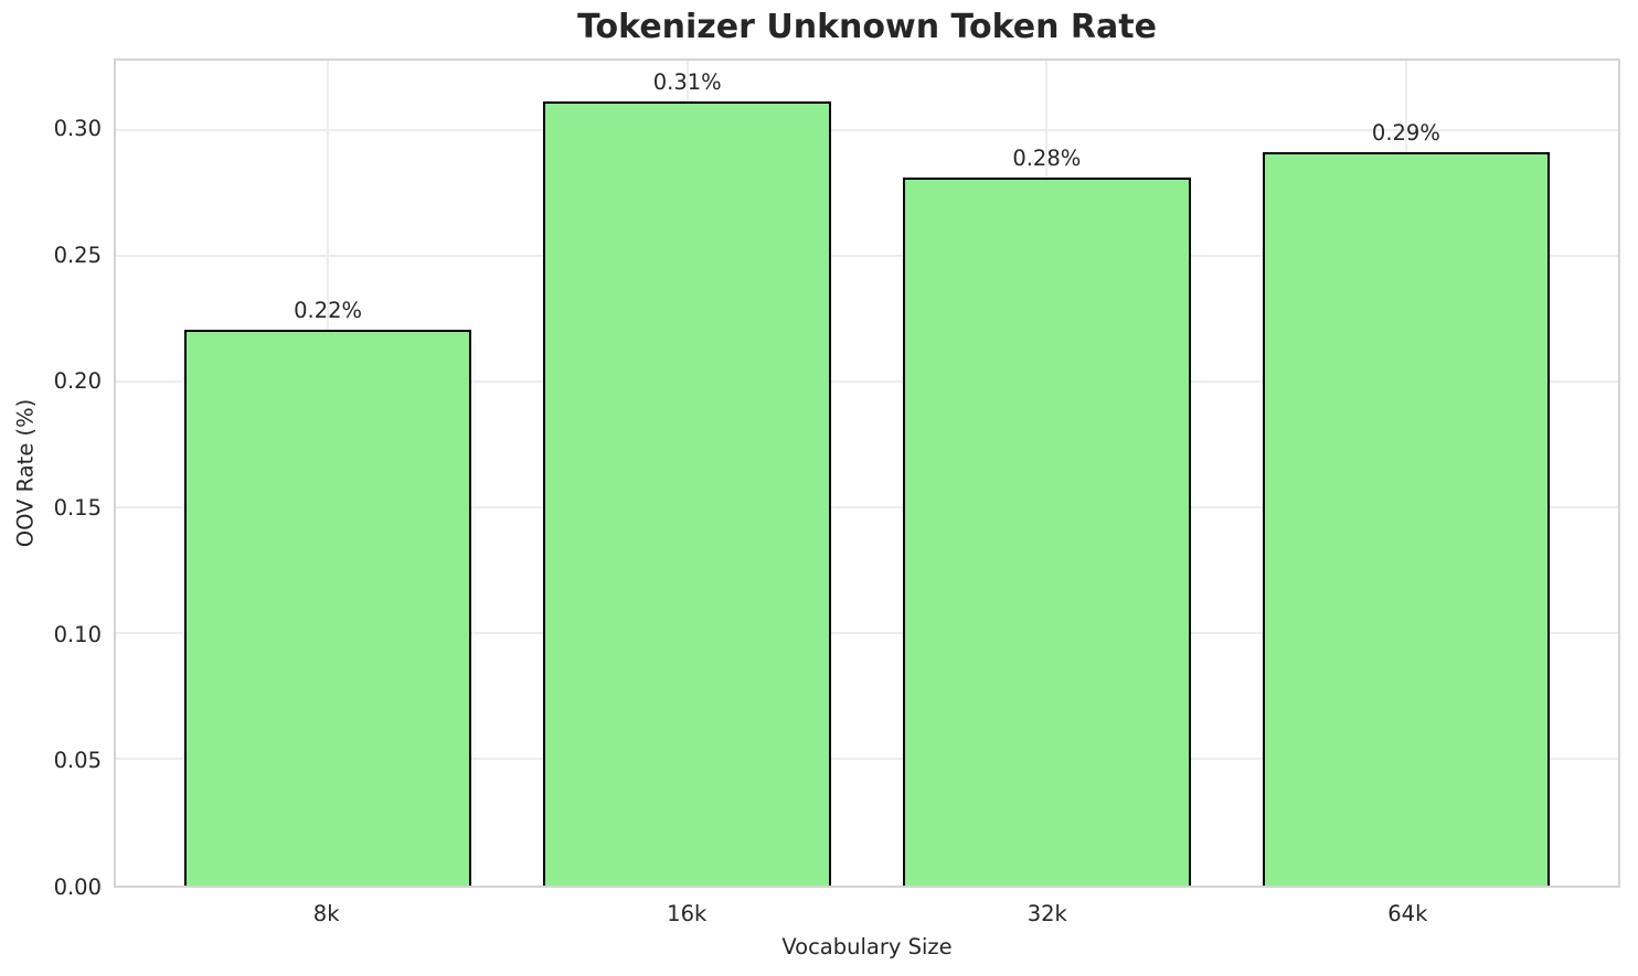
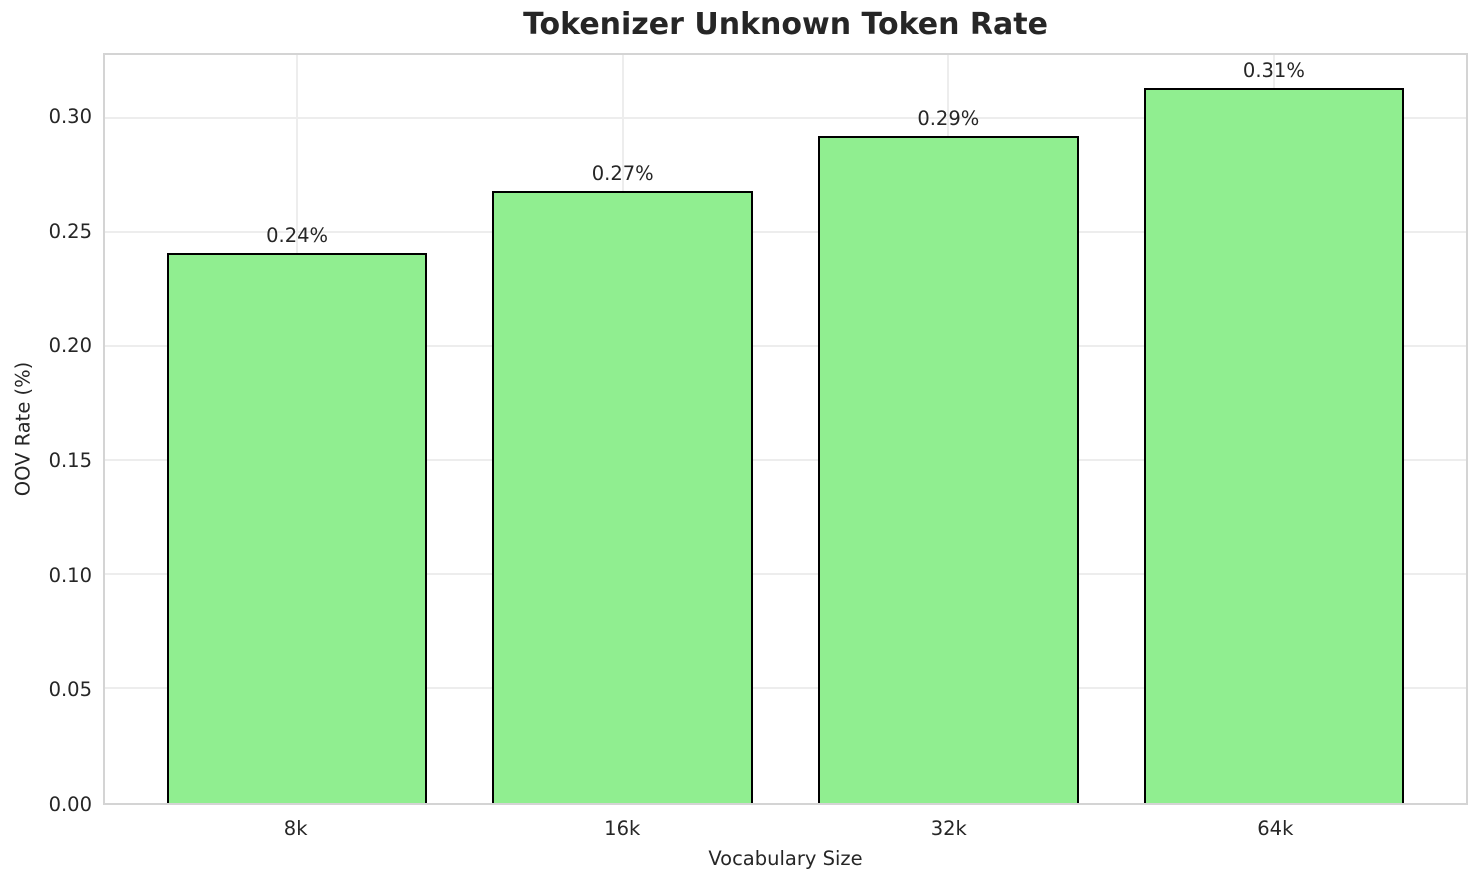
8k: 0.22% -> 0.24%
16k: 0.31% -> 0.27%
32k: 0.28% -> 0.29%
64k: 0.29% -> 0.31%
